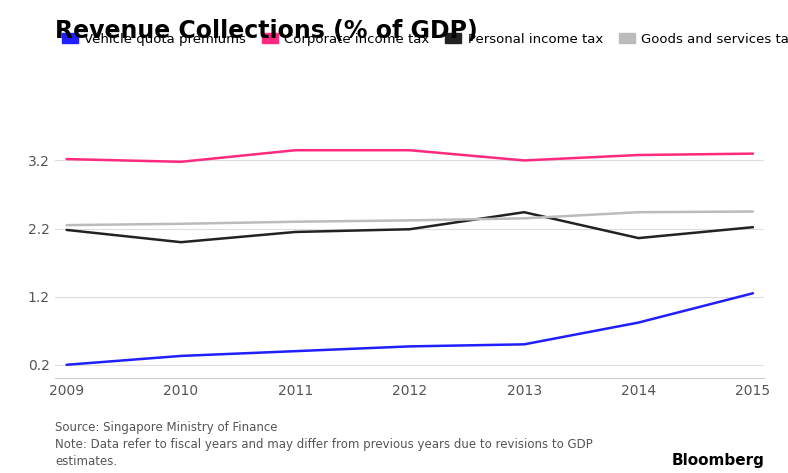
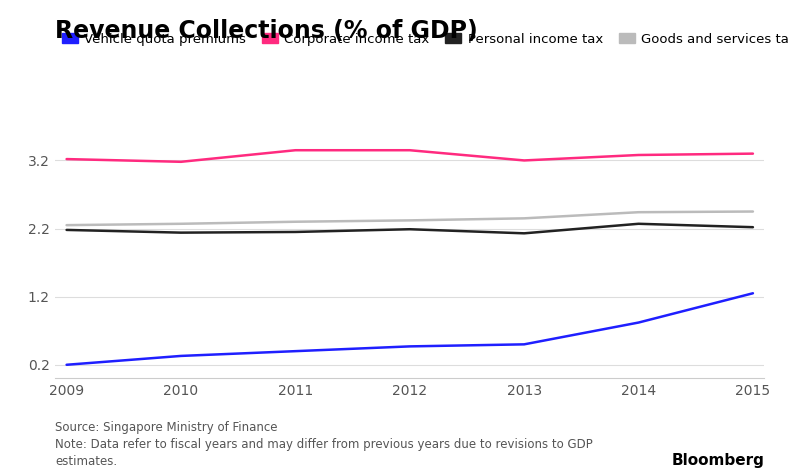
Personal income tax/2010: 2.00 -> 2.14
Personal income tax/2013: 2.44 -> 2.13
Personal income tax/2014: 2.06 -> 2.27
